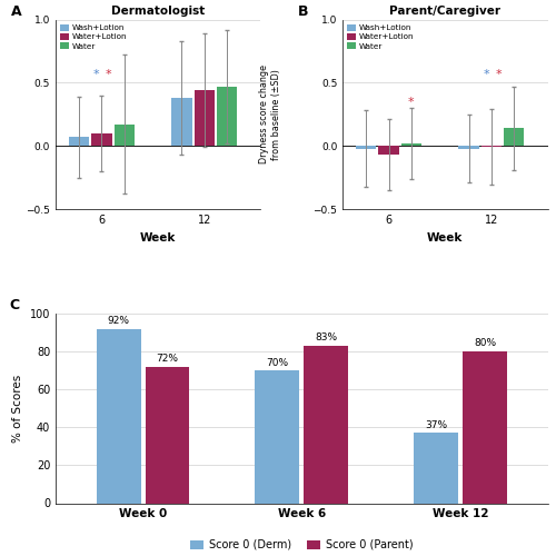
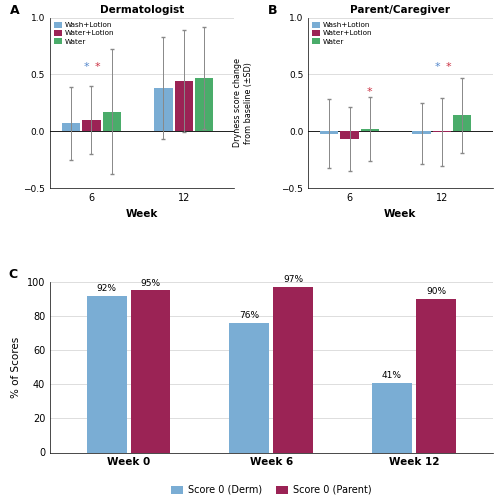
Score 0 (Parent)/Week 0: 72% -> 95%
Score 0 (Derm)/Week 6: 70% -> 76%
Score 0 (Parent)/Week 6: 83% -> 97%
Score 0 (Derm)/Week 12: 37% -> 41%
Score 0 (Parent)/Week 12: 80% -> 90%
